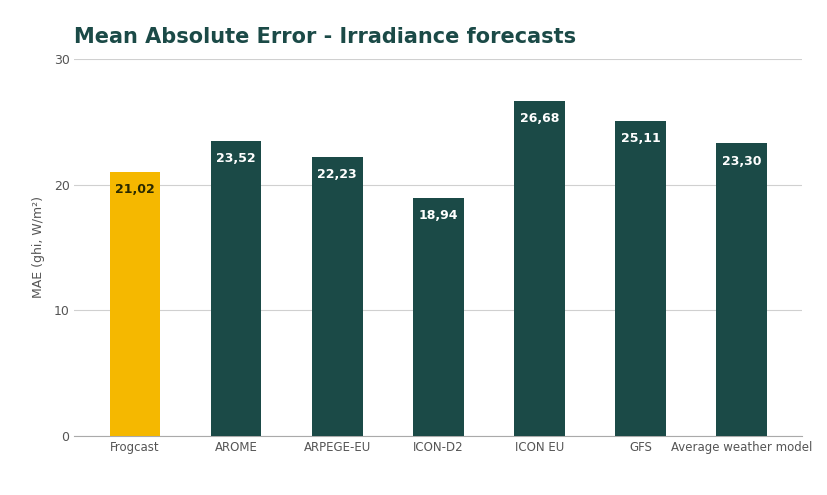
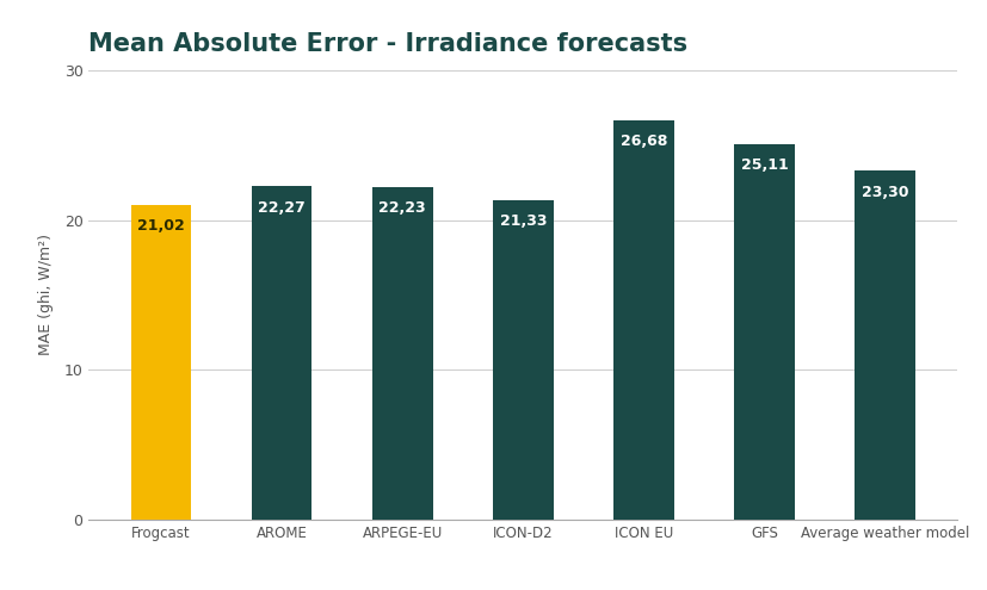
AROME: 23,52 -> 22,27
ICON-D2: 18,94 -> 21,33
